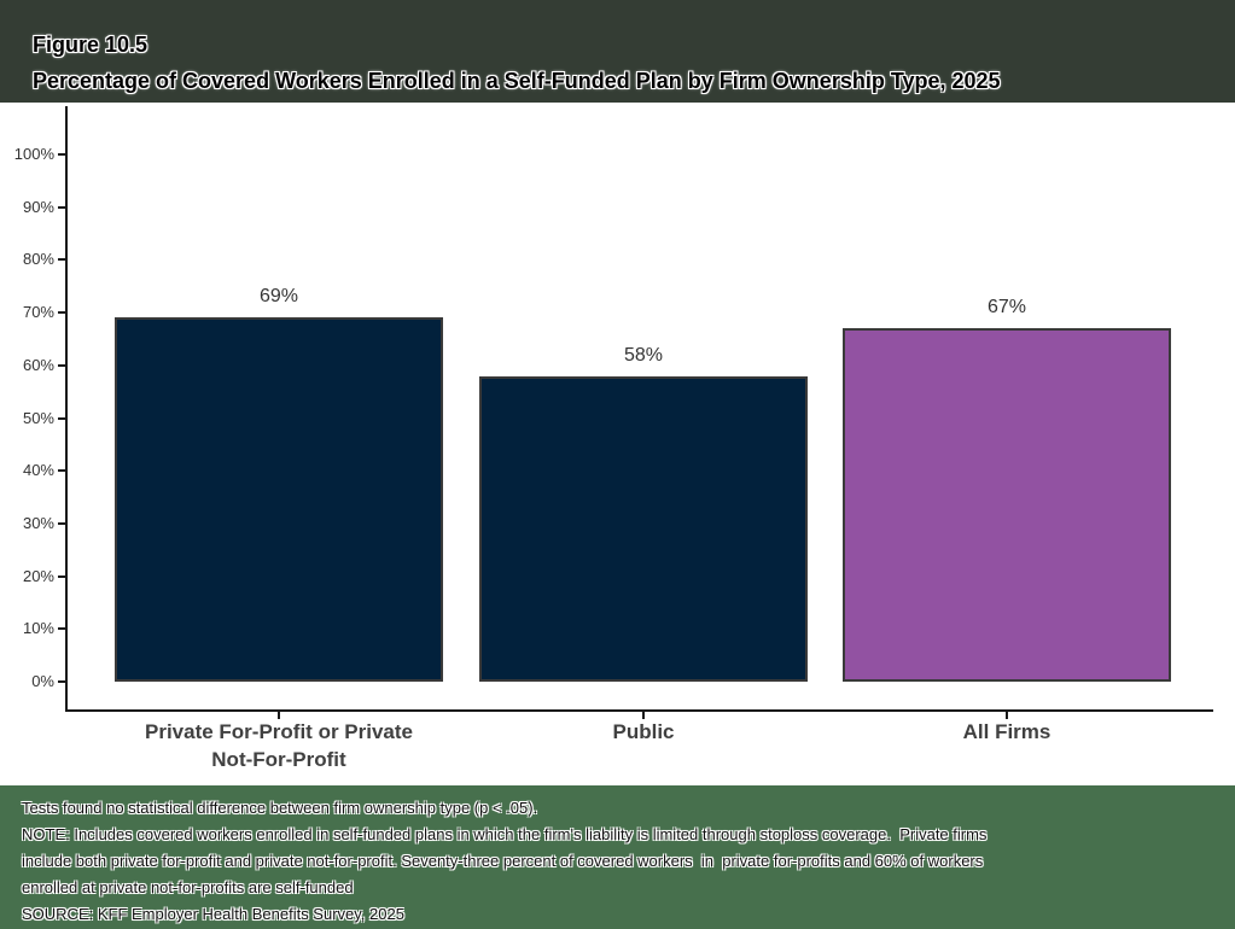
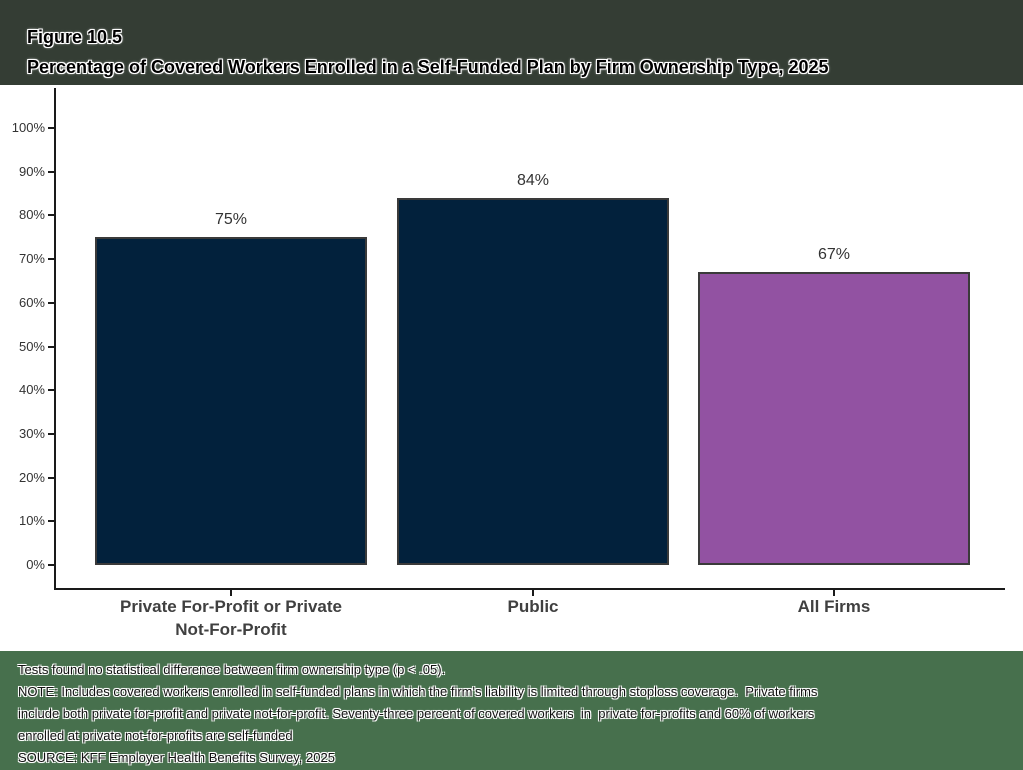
Private For-Profit or Private Not-For-Profit: 69% -> 75%
Public: 58% -> 84%
